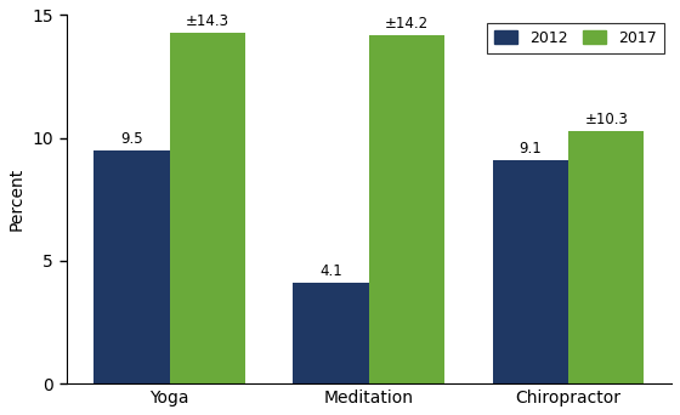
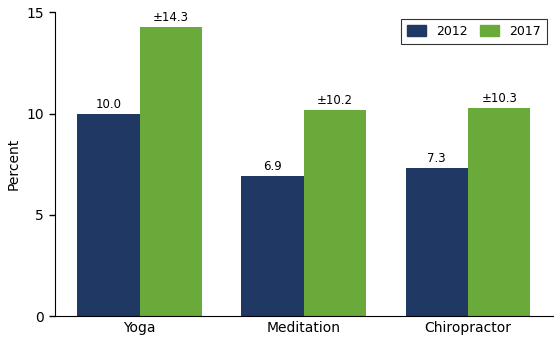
2012/Yoga: 9.5 -> 10.0
2012/Meditation: 4.1 -> 6.9
2017/Meditation: ±14.2 -> ±10.2
2012/Chiropractor: 9.1 -> 7.3
